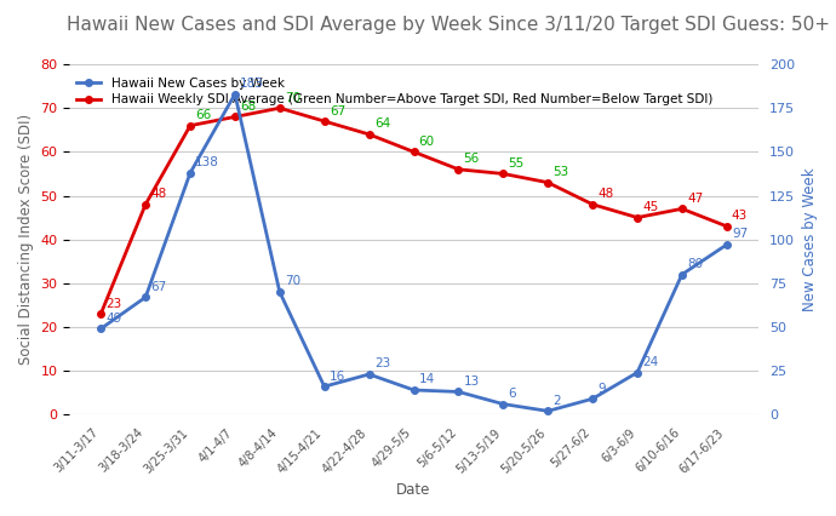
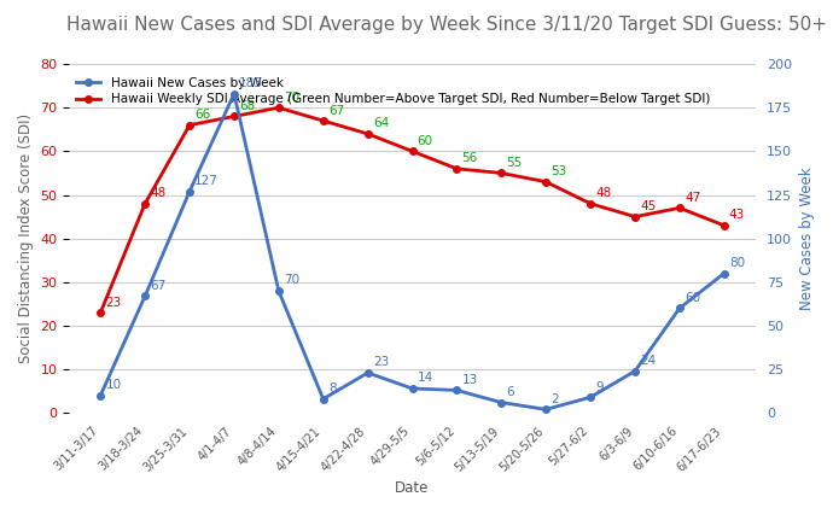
Hawaii New Cases by Week/3/11-3/17: 49 -> 10
Hawaii New Cases by Week/3/25-3/31: 138 -> 127
Hawaii New Cases by Week/4/15-4/21: 16 -> 8
Hawaii New Cases by Week/6/10-6/16: 80 -> 60
Hawaii New Cases by Week/6/17-6/23: 97 -> 80
